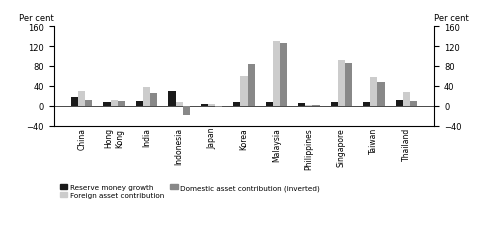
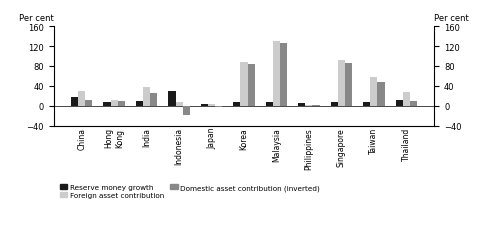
Foreign asset contribution/Korea: 60 -> 87
